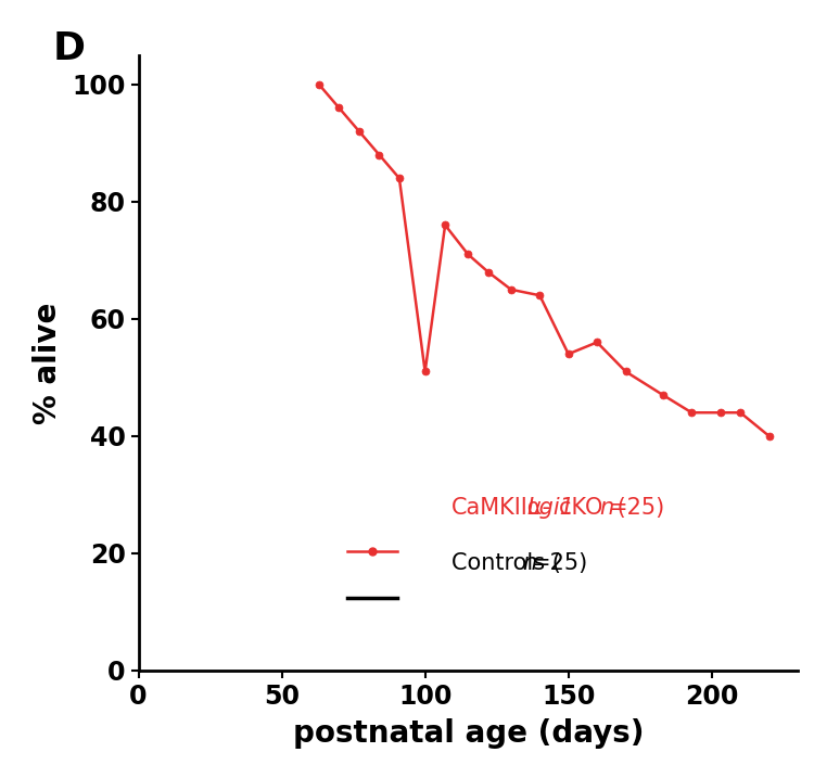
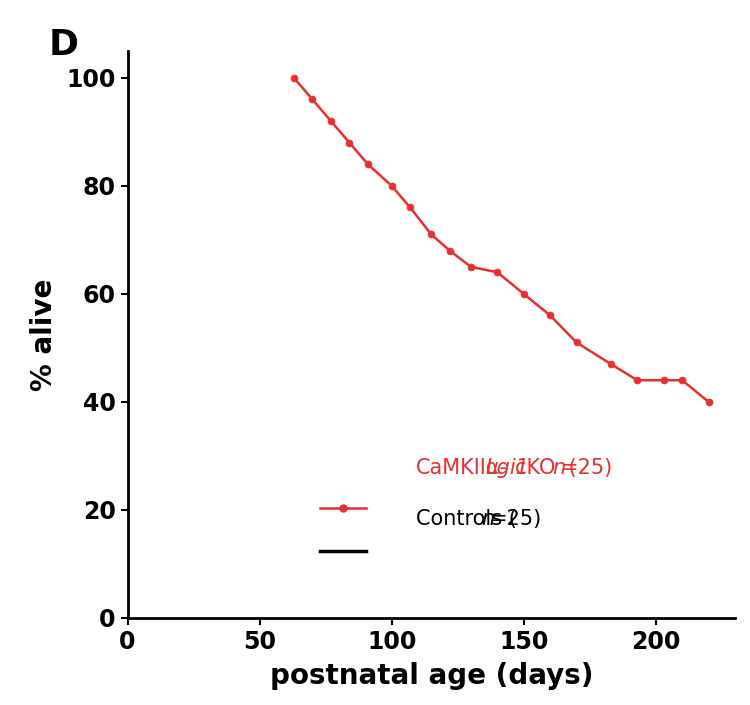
100: 51 -> 80
150: 54 -> 60
